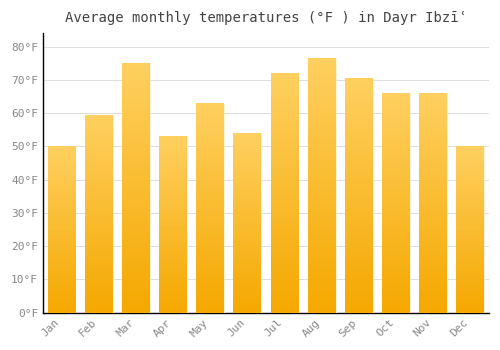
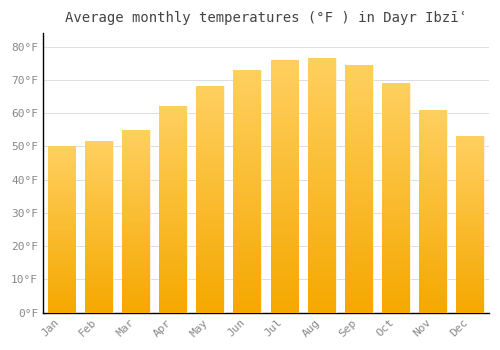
Feb: 59.5°F -> 51.5°F
Mar: 75.0°F -> 55.0°F
Apr: 53.0°F -> 62.0°F
May: 63.0°F -> 68.0°F
Jun: 54.0°F -> 73.0°F
Jul: 72.0°F -> 76.0°F
Sep: 70.5°F -> 74.5°F
Oct: 66.0°F -> 69.0°F
Nov: 66.0°F -> 61.0°F
Dec: 50.0°F -> 53.0°F
